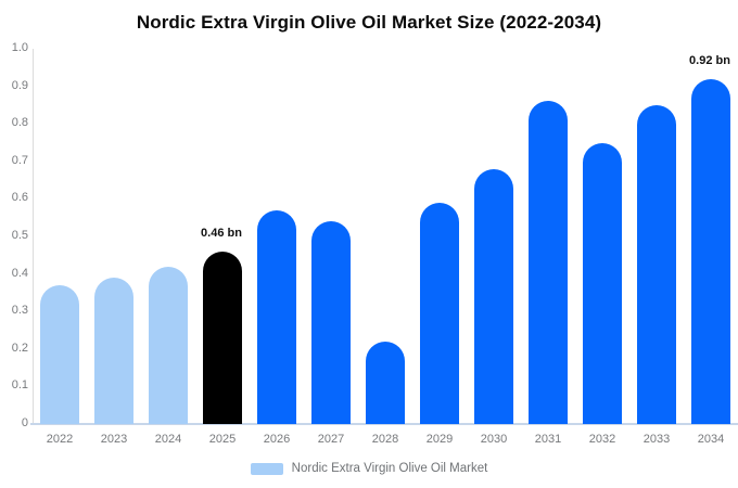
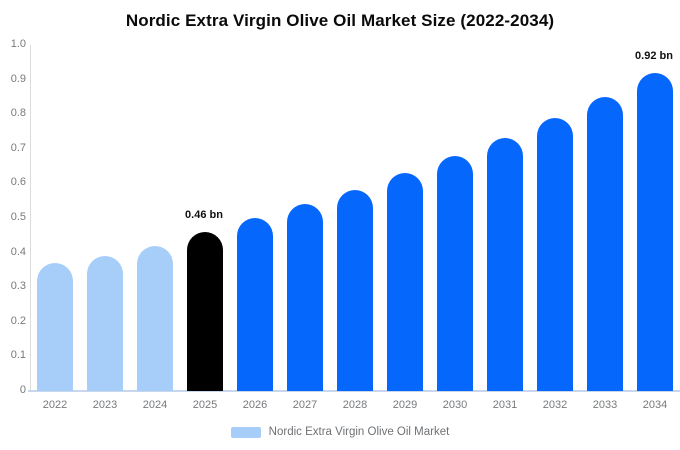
2026: 0.57 -> 0.50
2028: 0.22 -> 0.58
2029: 0.59 -> 0.63
2031: 0.86 -> 0.73
2032: 0.75 -> 0.79
